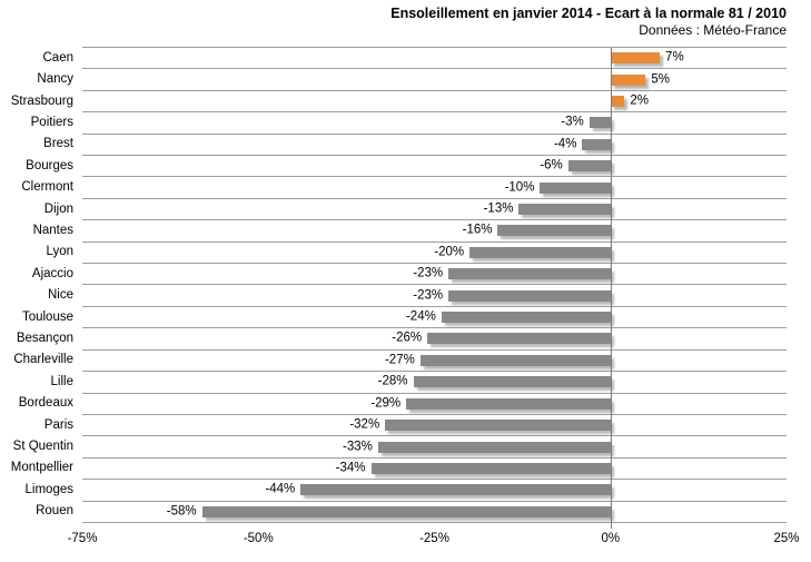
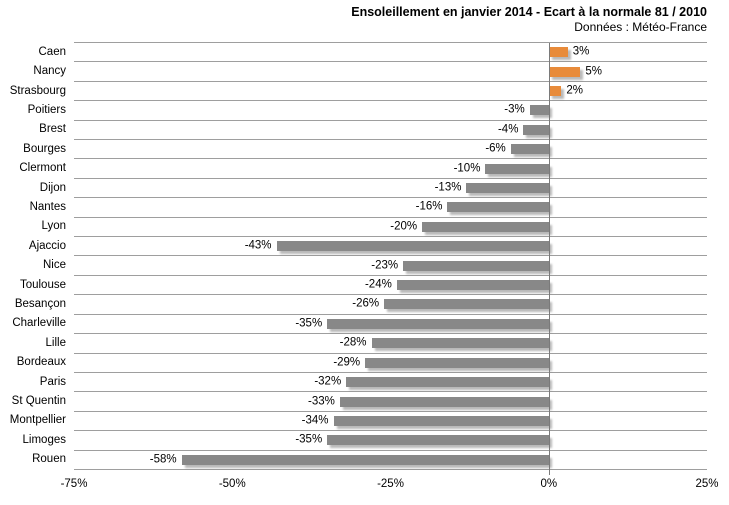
Caen: 7% -> 3%
Ajaccio: -23% -> -43%
Charleville: -27% -> -35%
Limoges: -44% -> -35%
